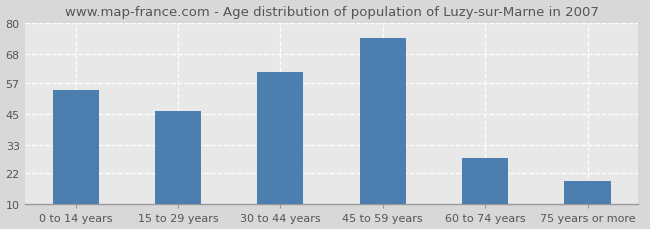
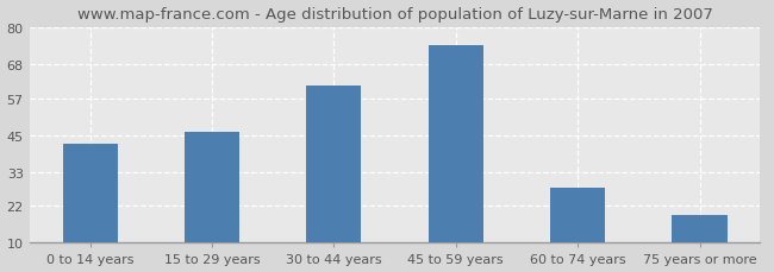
0 to 14 years: 54 -> 42
